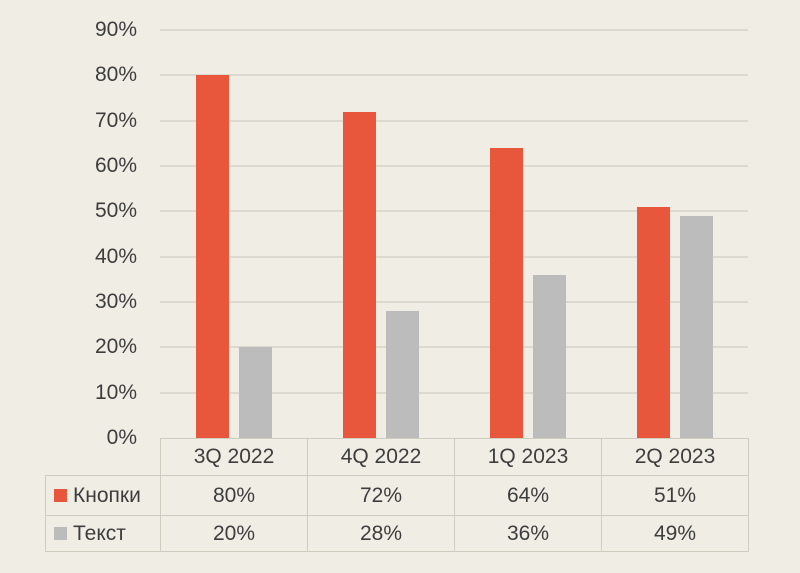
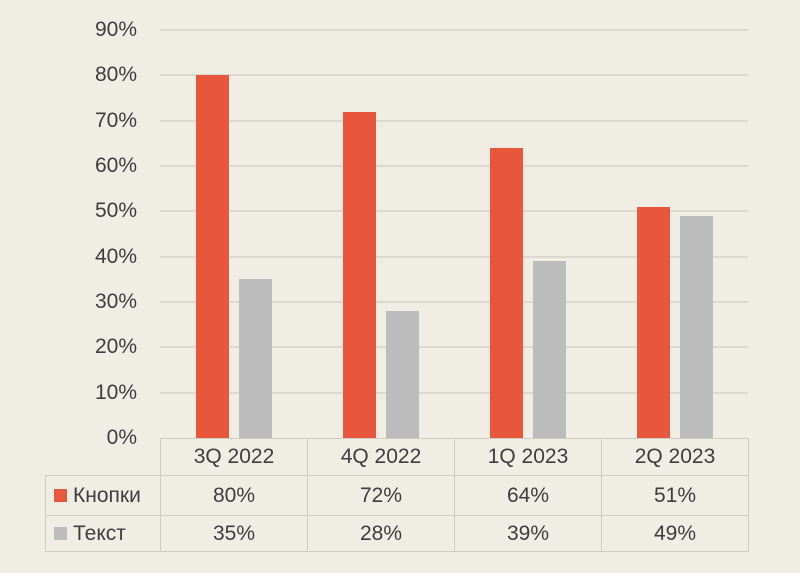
Текст/3Q 2022: 20% -> 35%
Текст/1Q 2023: 36% -> 39%
